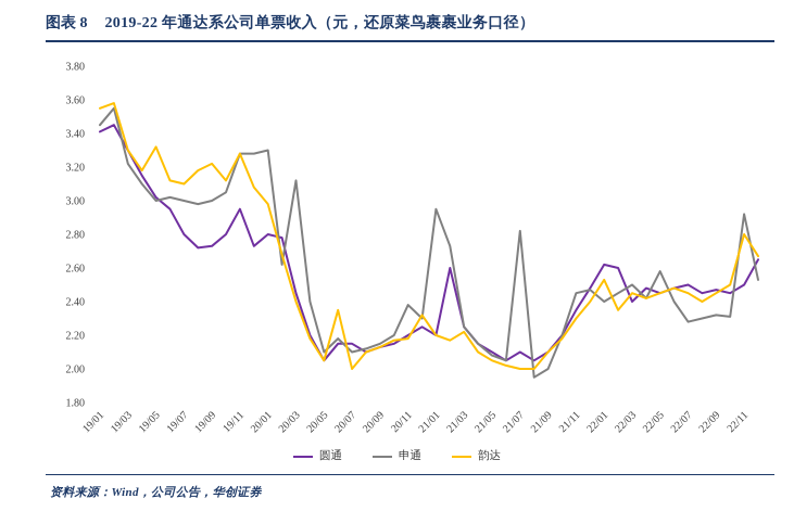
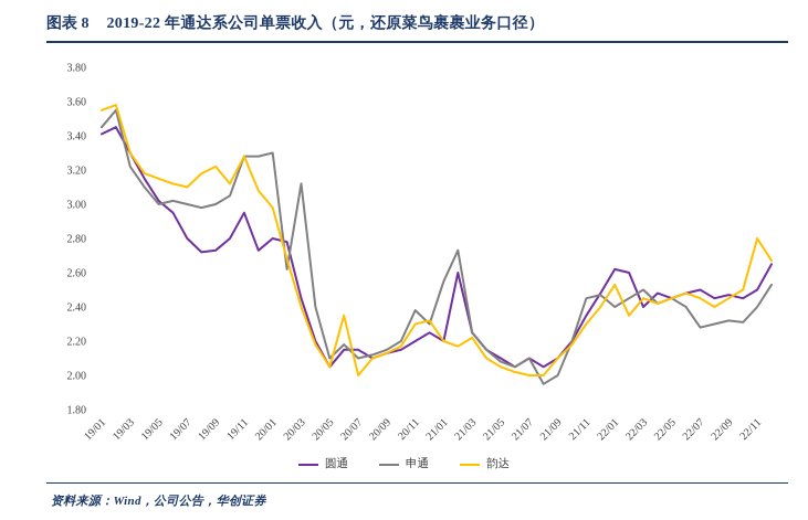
韵达/19/05: 3.32 -> 3.15
韵达/20/11: 2.18 -> 2.30
申通/21/01: 2.95 -> 2.55
申通/21/07: 2.82 -> 2.10
申通/22/05: 2.58 -> 2.45
申通/22/11: 2.92 -> 2.40
